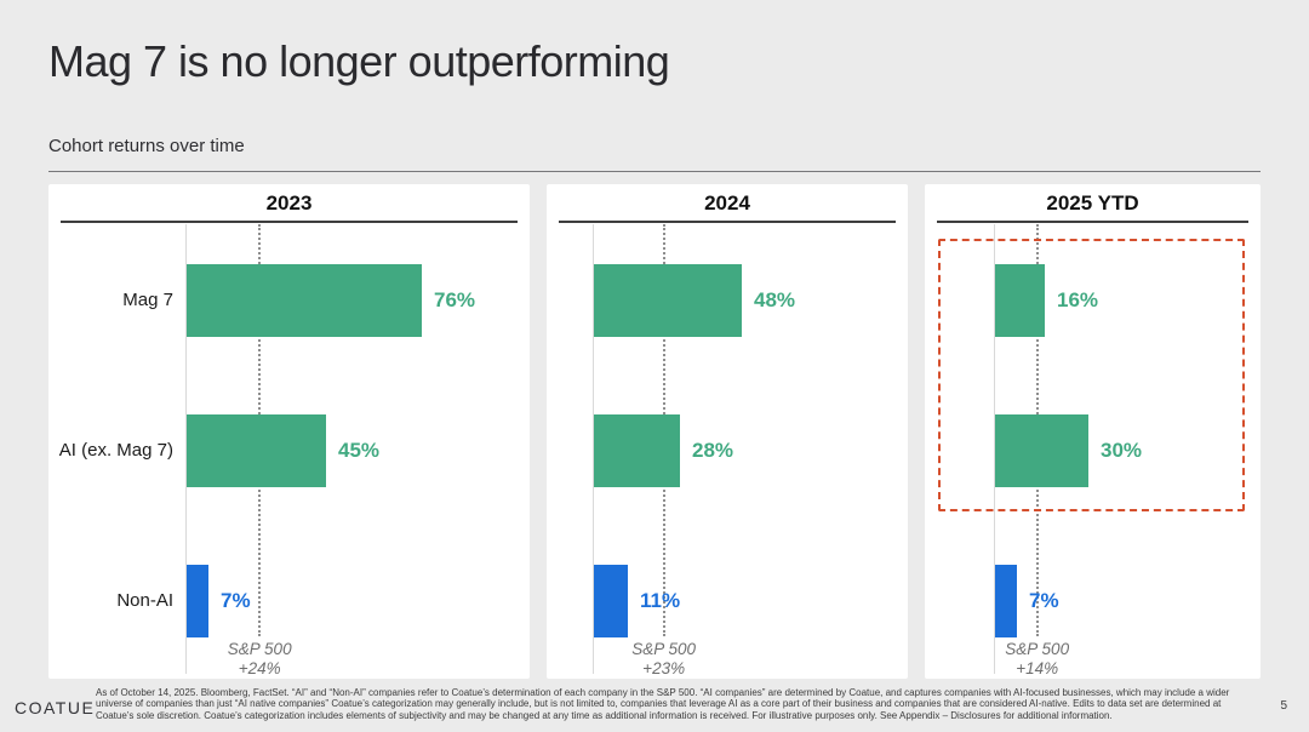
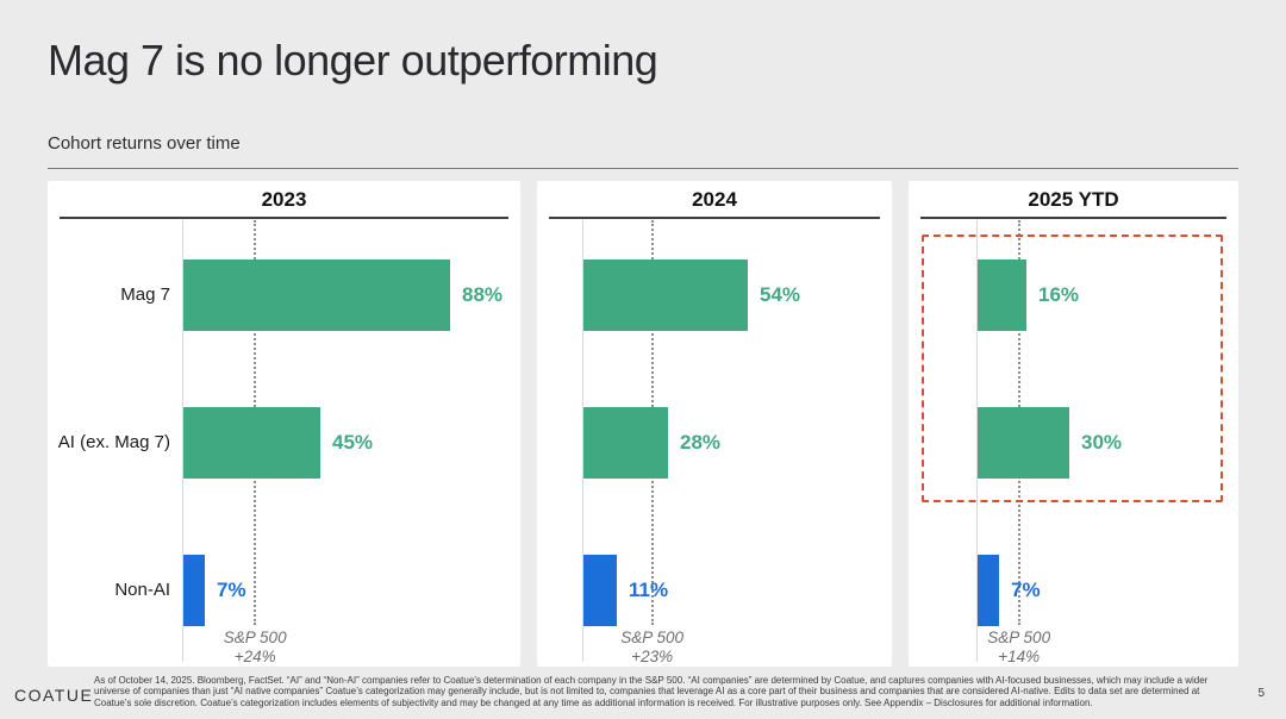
2023/Mag 7: 76% -> 88%
2024/Mag 7: 48% -> 54%
